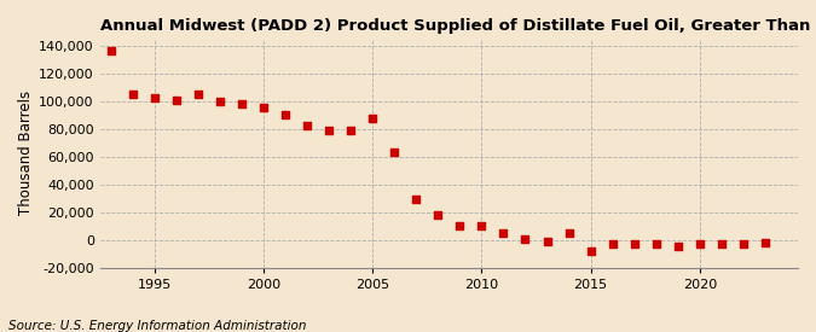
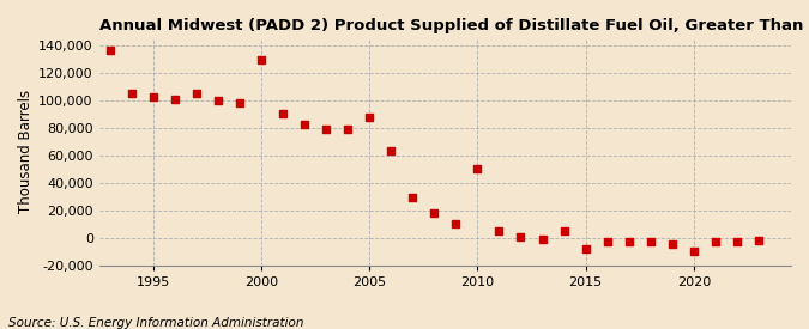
2000: 95,000 -> 129,000
2010: 10,000 -> 50,000
2020: -3,000 -> -10,000
